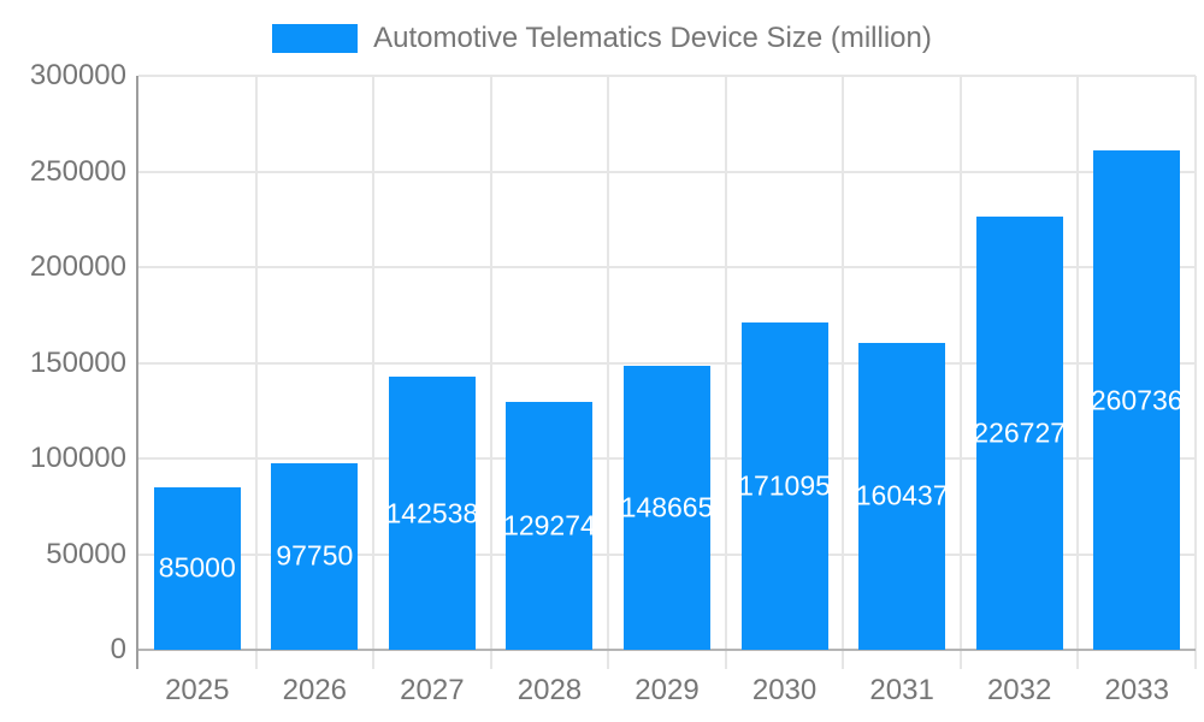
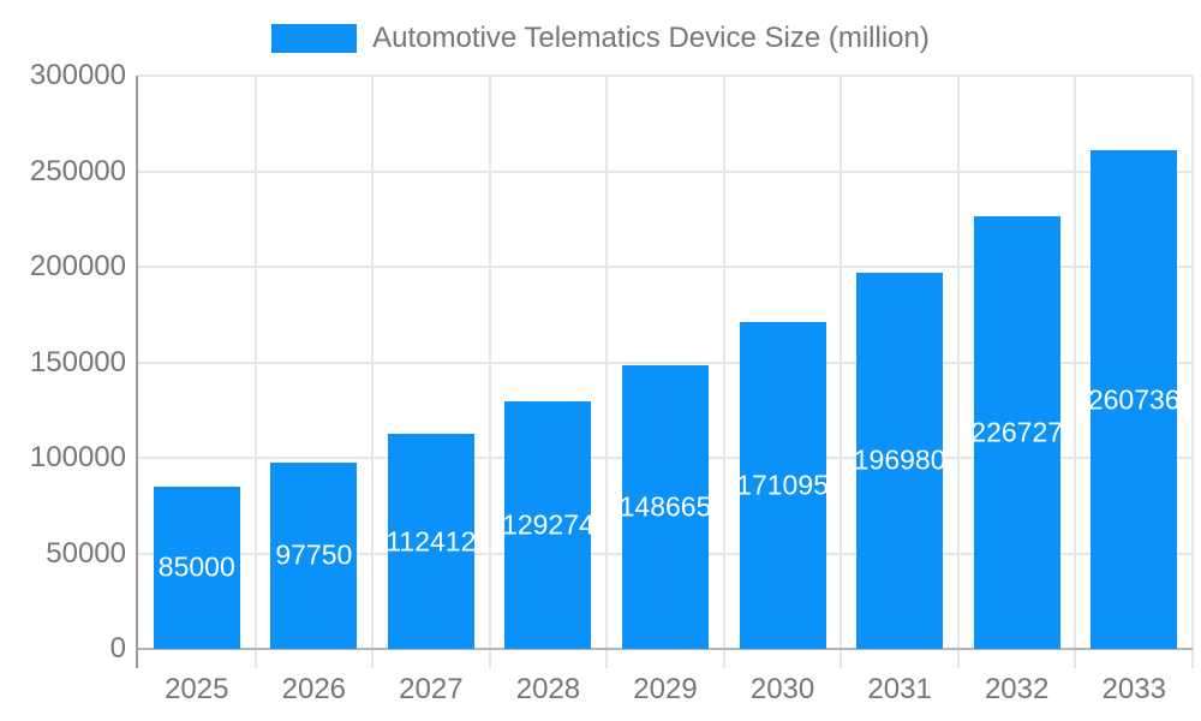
2027: 142538 -> 112412
2031: 160437 -> 196980
